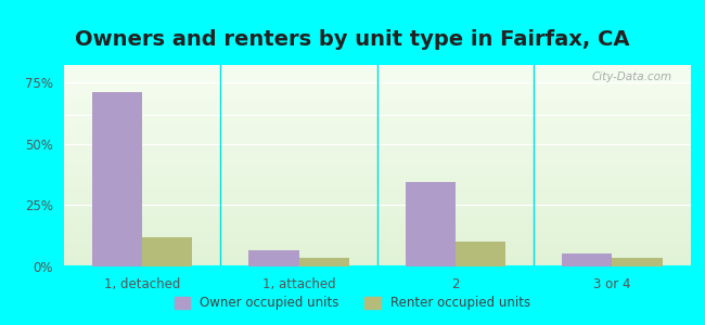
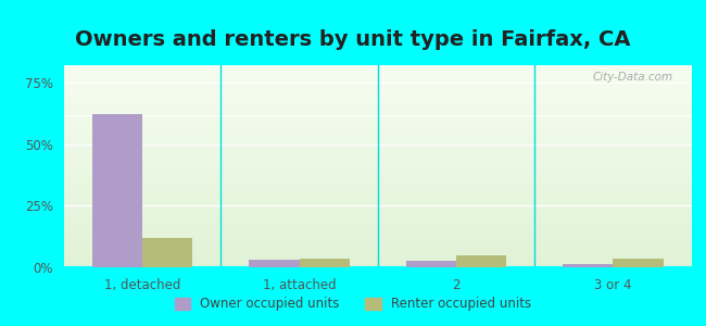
Owner occupied units/1, detached: 71.0% -> 62.0%
Owner occupied units/1, attached: 6.5% -> 3.0%
Owner occupied units/2: 34.5% -> 2.5%
Renter occupied units/2: 10.0% -> 5.0%
Owner occupied units/3 or 4: 5.5% -> 1.5%
